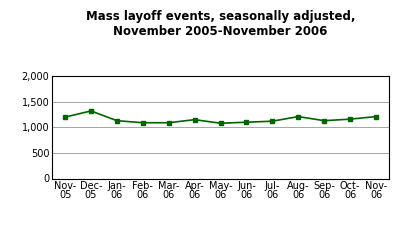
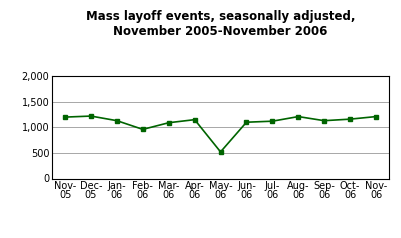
Dec- 05: 1,320 -> 1,220
Feb- 06: 1,090 -> 960
May- 06: 1,080 -> 520
